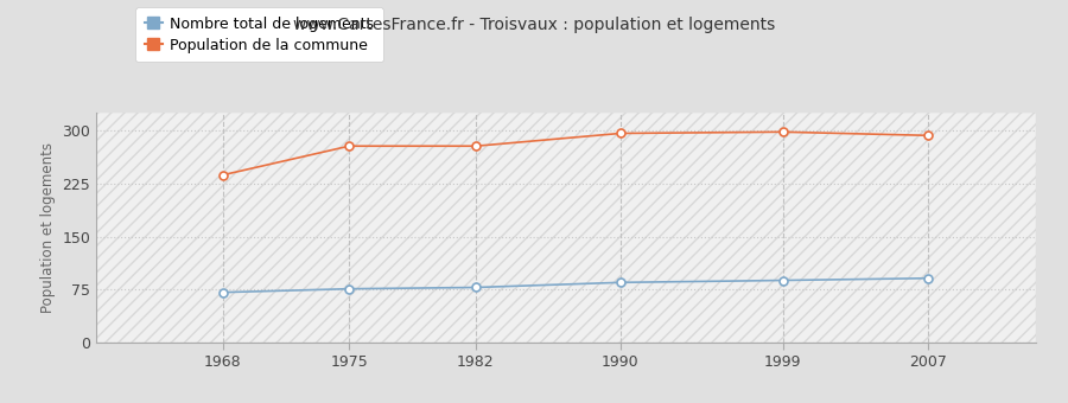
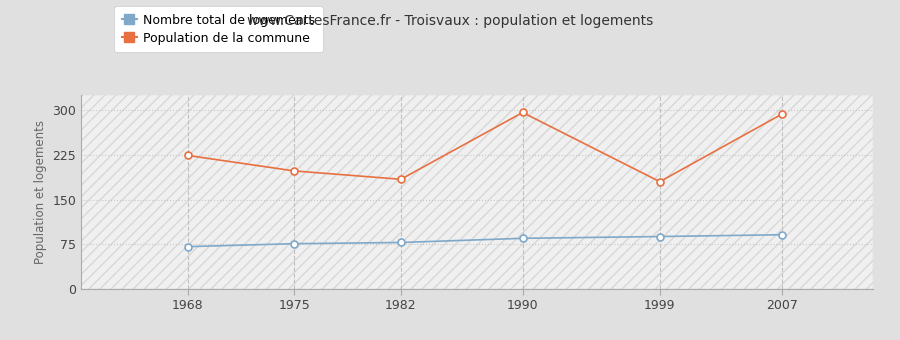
Population de la commune/1968: 237 -> 224
Population de la commune/1975: 278 -> 198
Population de la commune/1982: 278 -> 184
Population de la commune/1999: 298 -> 180
